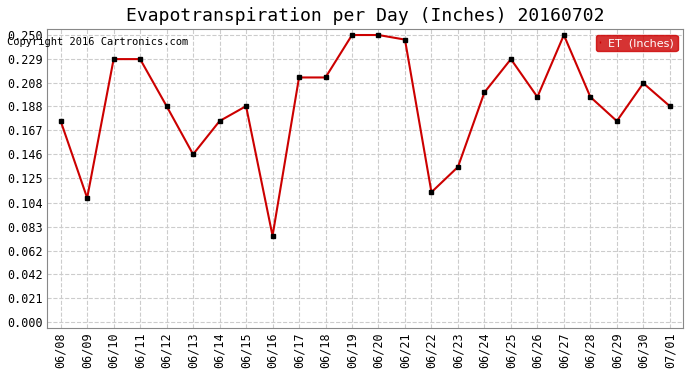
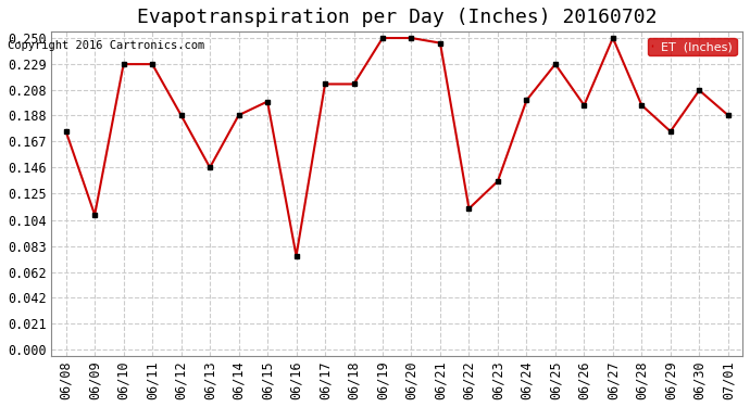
06/14: 0.175 -> 0.188
06/15: 0.188 -> 0.199
